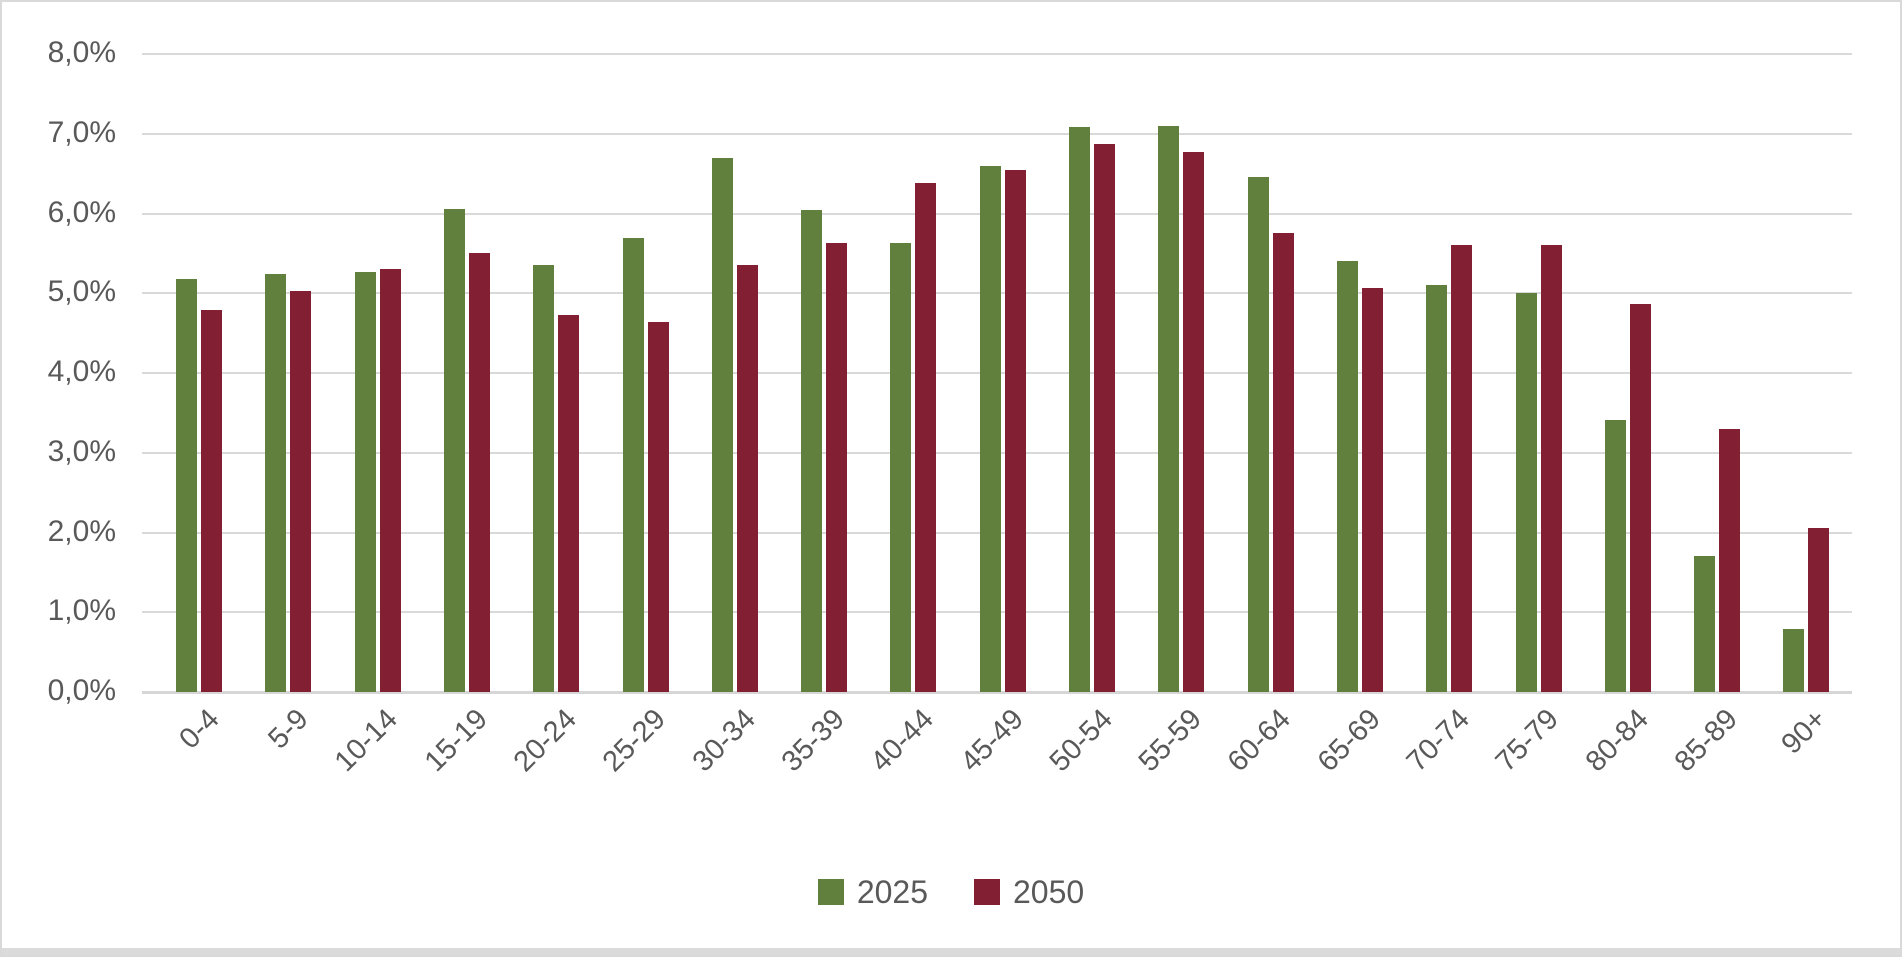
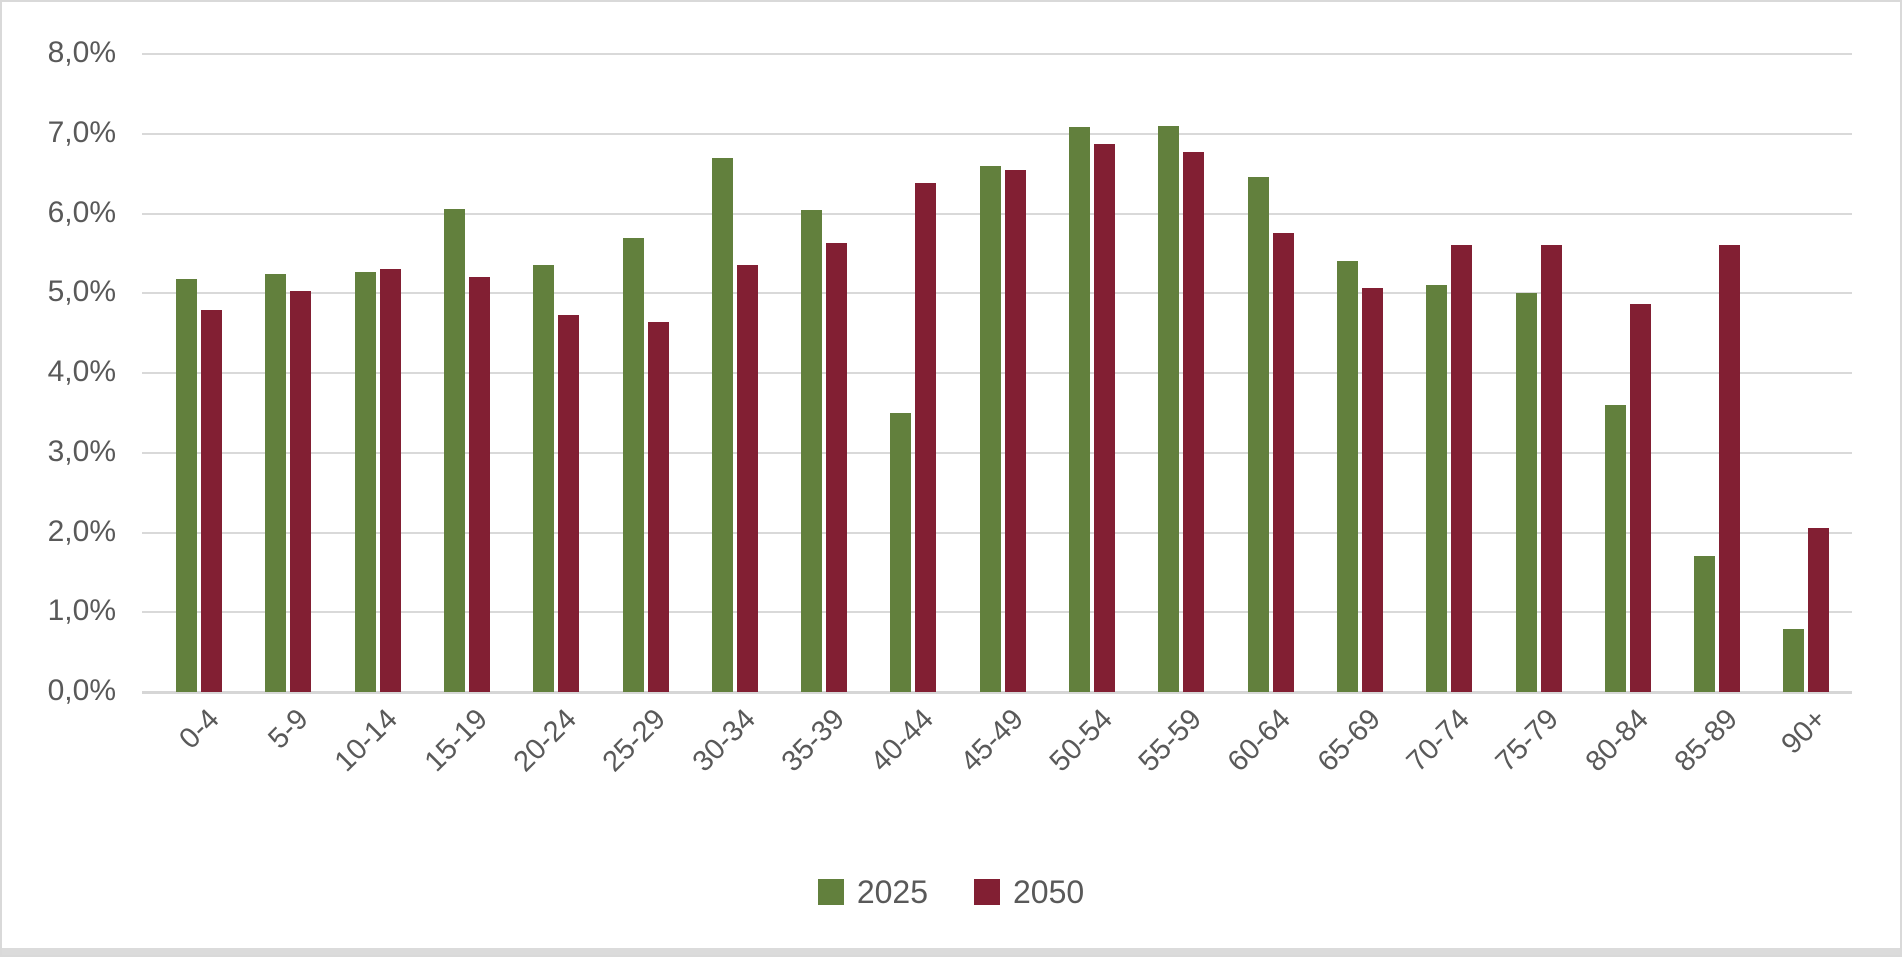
2050/15-19: 5,5% -> 5,2%
2025/40-44: 5,6% -> 3,5%
2025/80-84: 3,4% -> 3,6%
2050/85-89: 3,3% -> 5,6%
